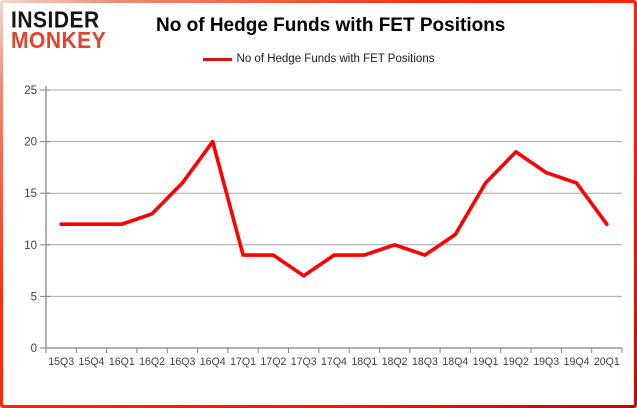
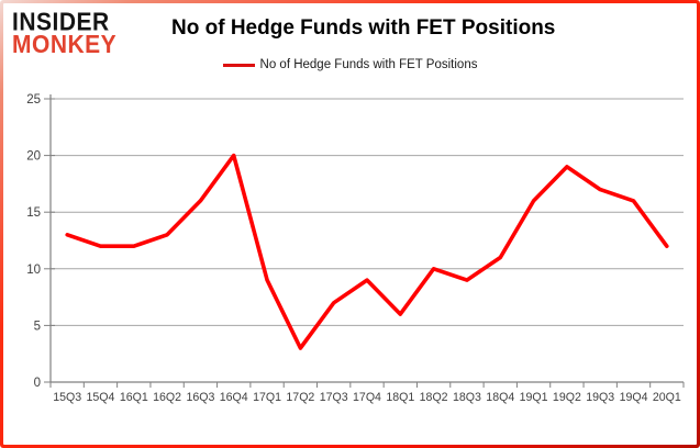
15Q3: 12 -> 13
17Q2: 9 -> 3
18Q1: 9 -> 6
